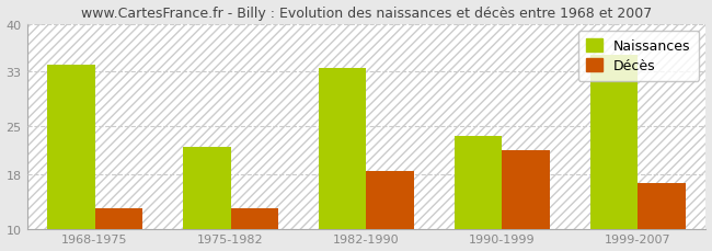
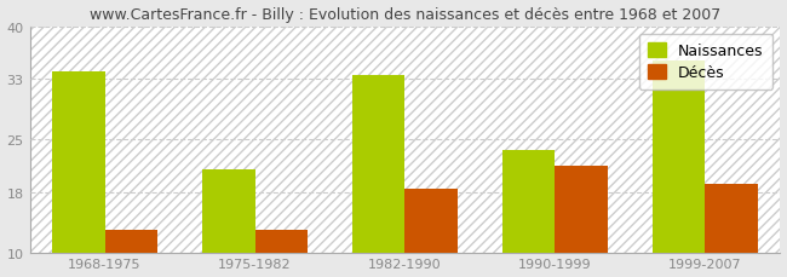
Naissances/1975-1982: 22.0 -> 21.0
Décès/1999-2007: 16.6 -> 19.0
